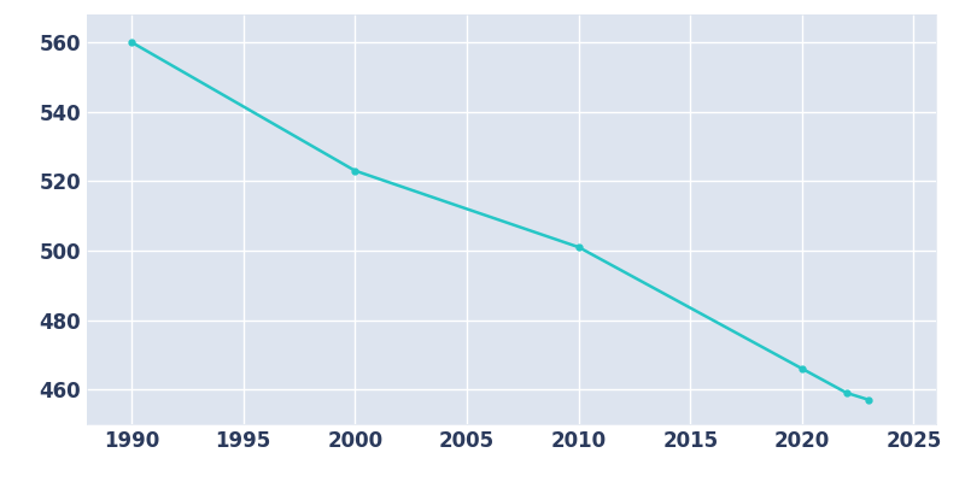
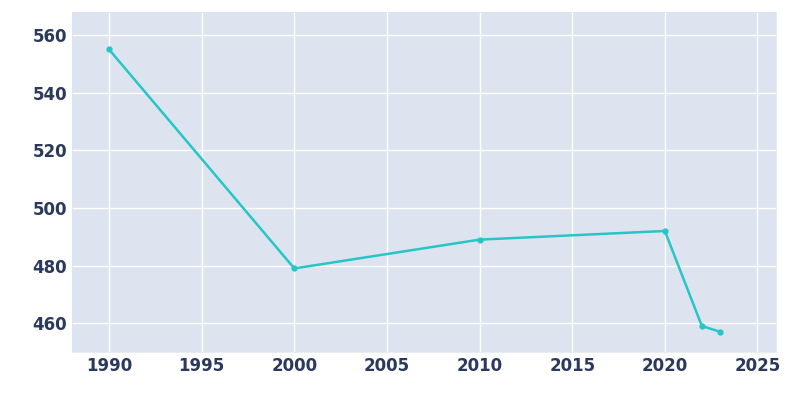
1990: 560 -> 555
2000: 523 -> 479
2010: 501 -> 489
2020: 466 -> 492
